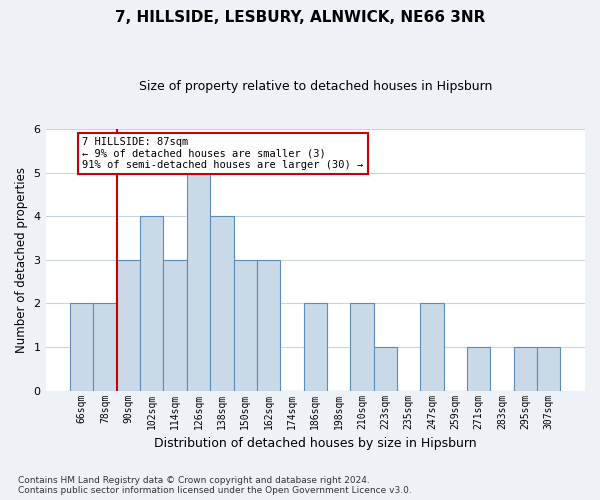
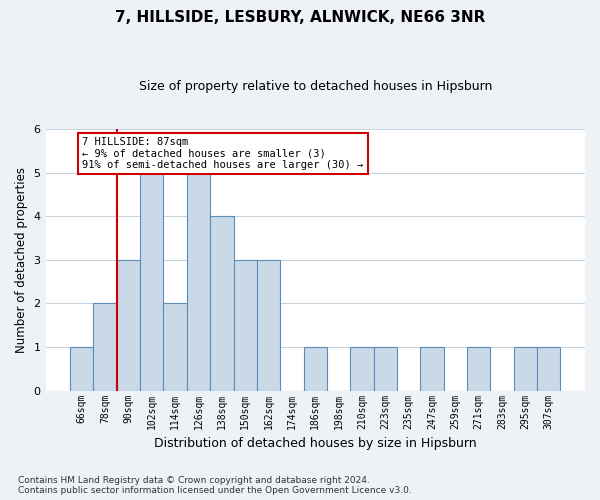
66sqm: 2 -> 1
102sqm: 4 -> 5
114sqm: 3 -> 2
186sqm: 2 -> 1
210sqm: 2 -> 1
247sqm: 2 -> 1
